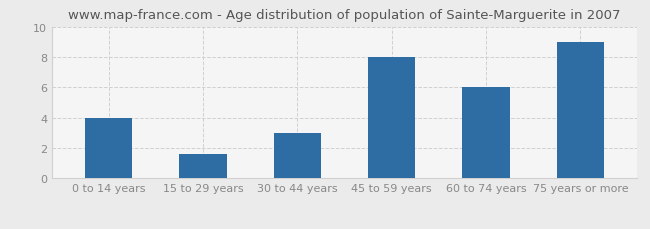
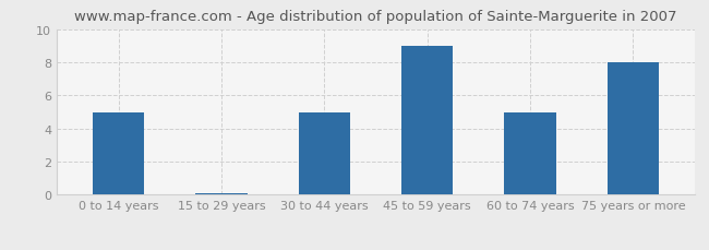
0 to 14 years: 4.0 -> 5.0
15 to 29 years: 1.6 -> 0.1
30 to 44 years: 3.0 -> 5.0
45 to 59 years: 8.0 -> 9.0
60 to 74 years: 6.0 -> 5.0
75 years or more: 9.0 -> 8.0
